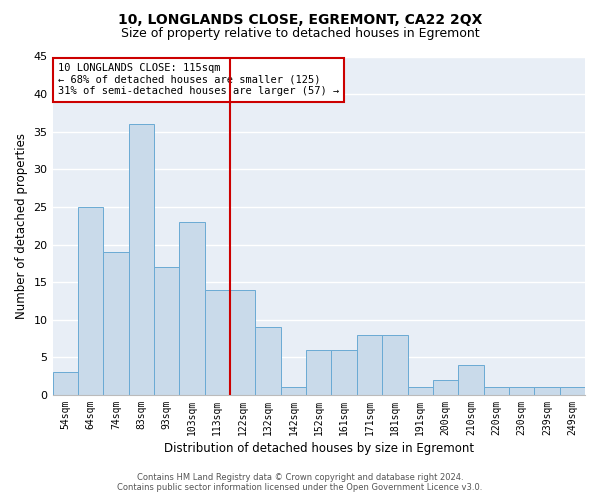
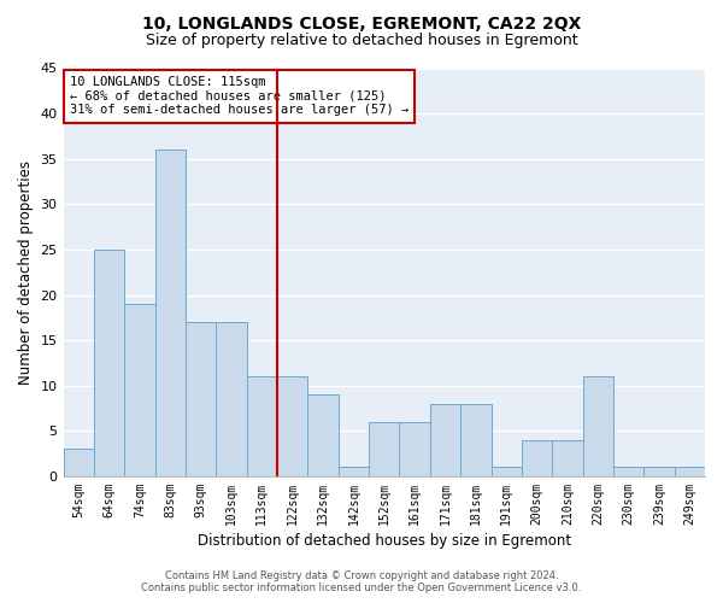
103sqm: 23 -> 17
113sqm: 14 -> 11
122sqm: 14 -> 11
200sqm: 2 -> 4
220sqm: 1 -> 11
